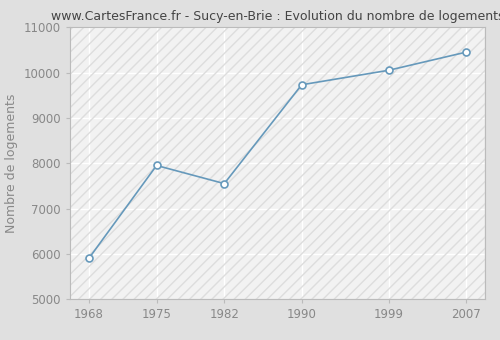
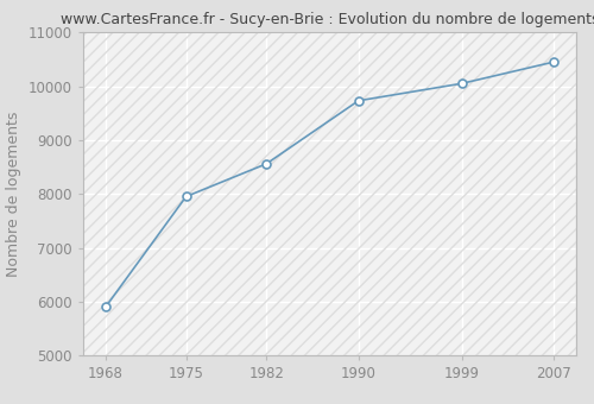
1982: 7550 -> 8560
